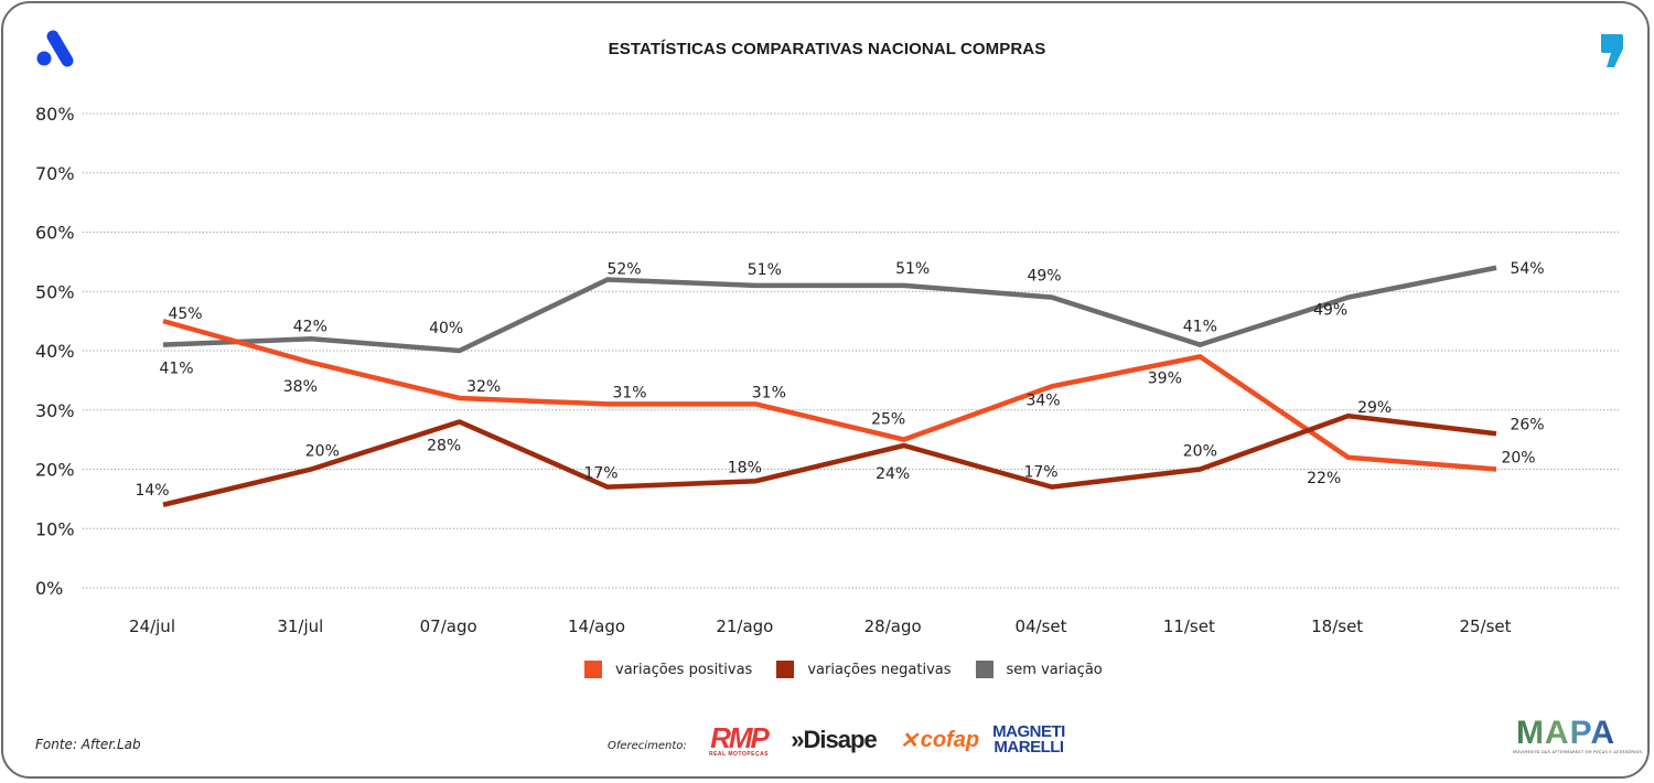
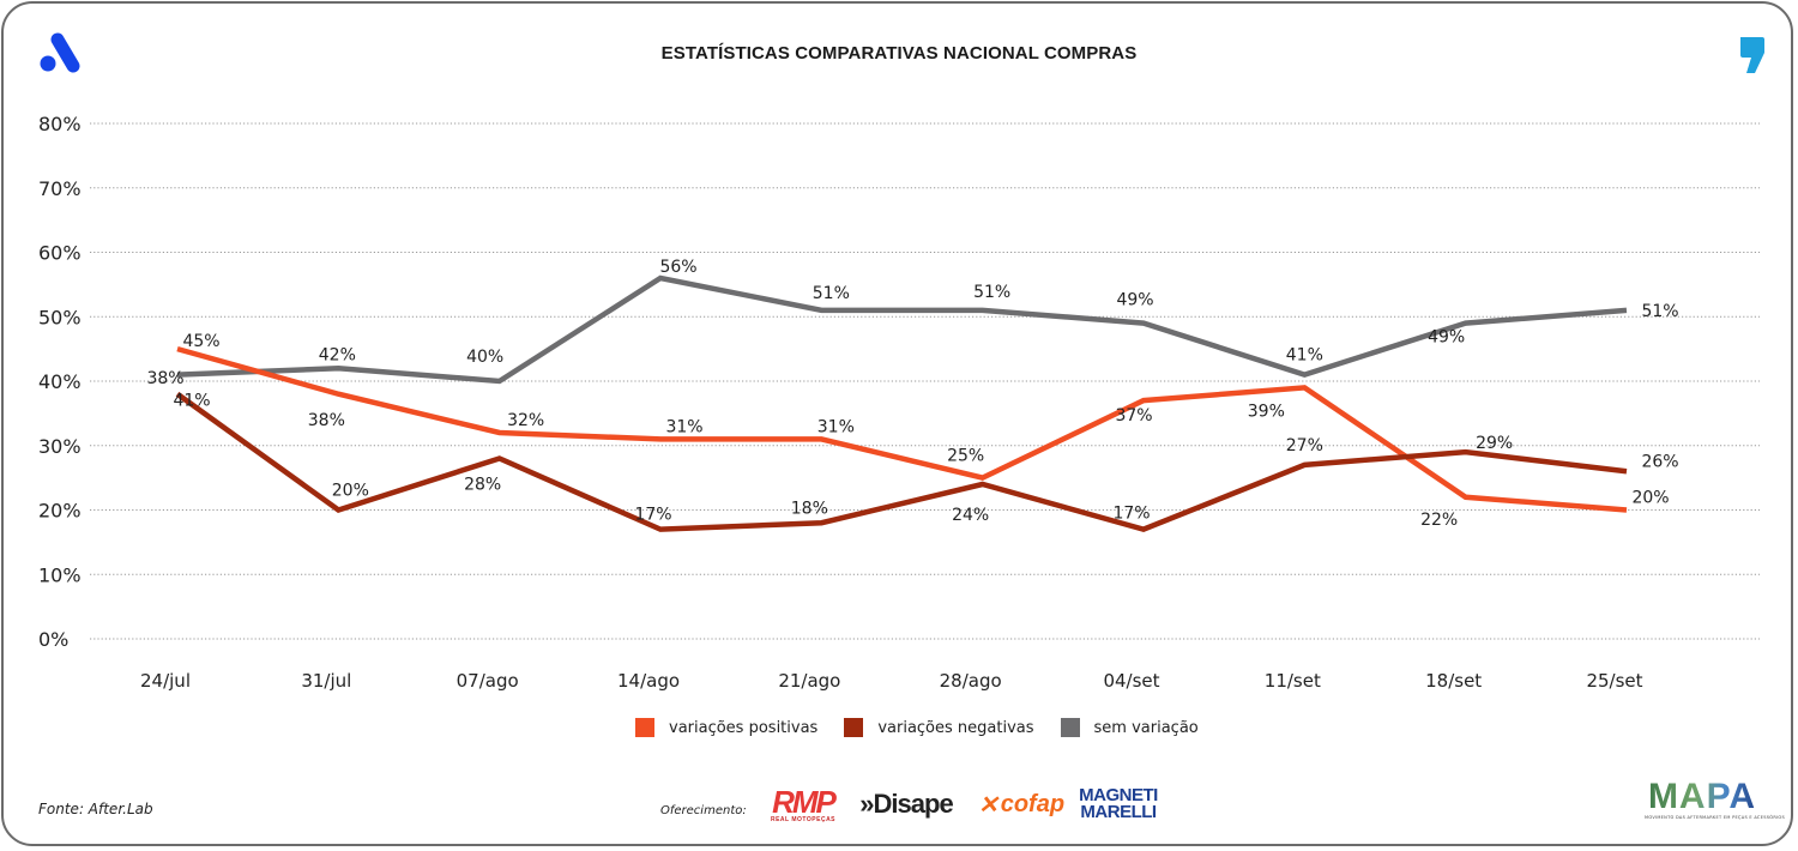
variações negativas/24/jul: 14% -> 38%
sem variação/14/ago: 52% -> 56%
variações positivas/04/set: 34% -> 37%
variações negativas/11/set: 20% -> 27%
sem variação/25/set: 54% -> 51%
